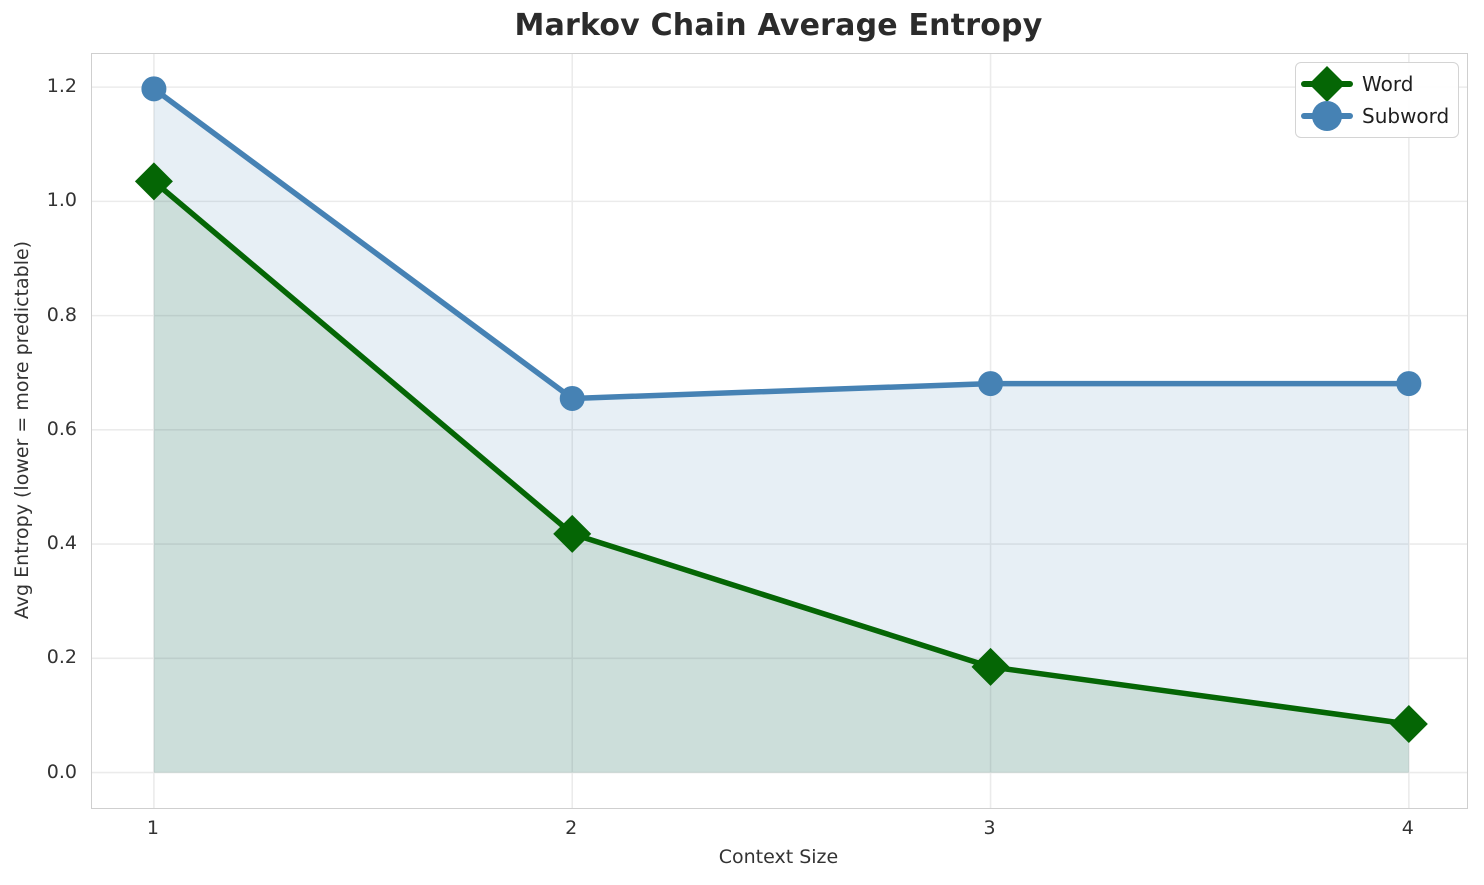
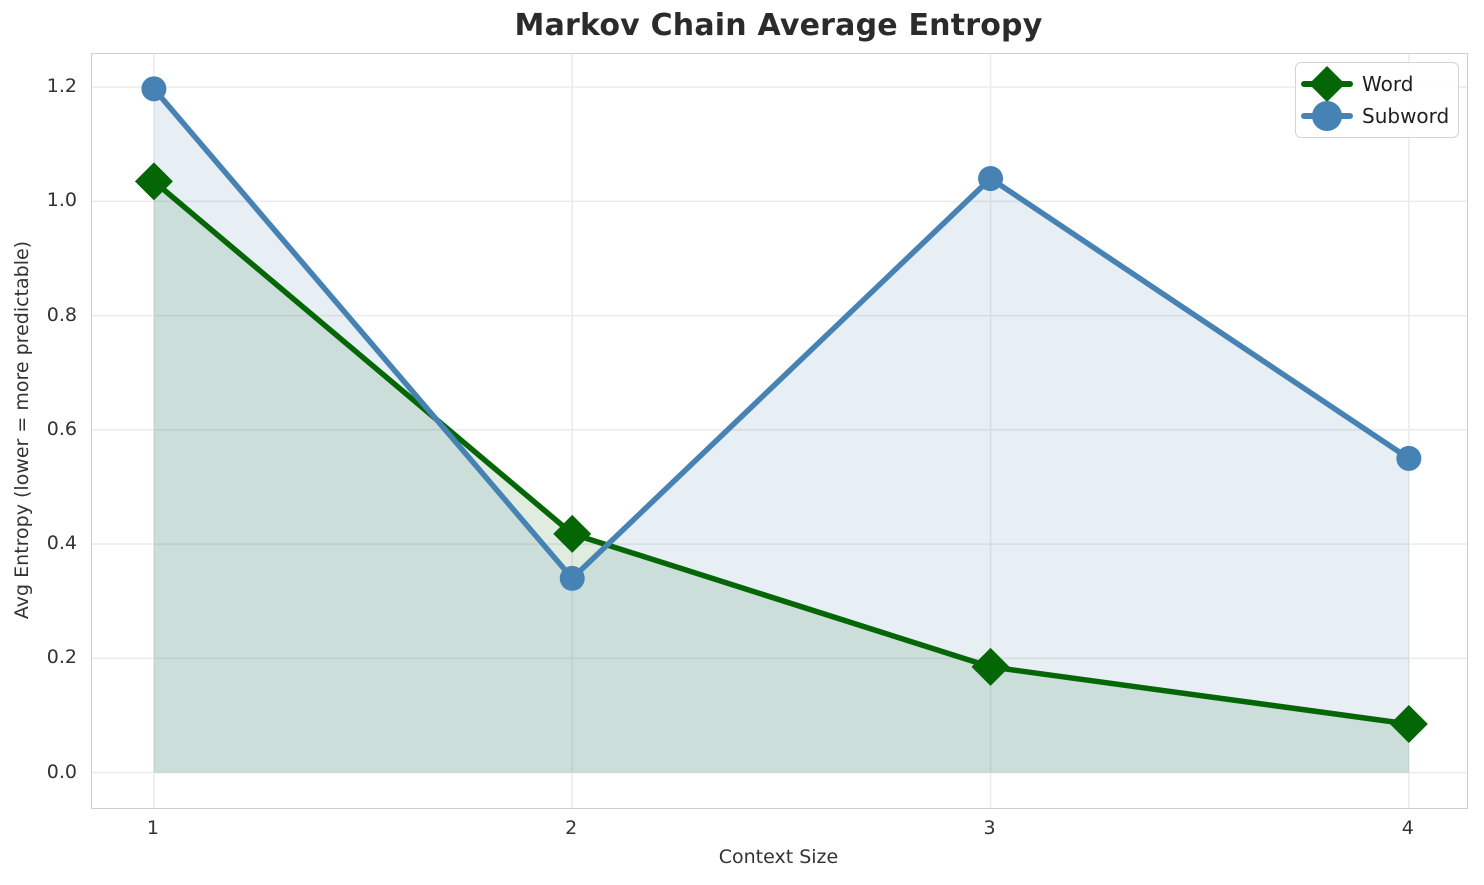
Subword/2: 0.66 -> 0.34
Subword/3: 0.68 -> 1.04
Subword/4: 0.68 -> 0.55
